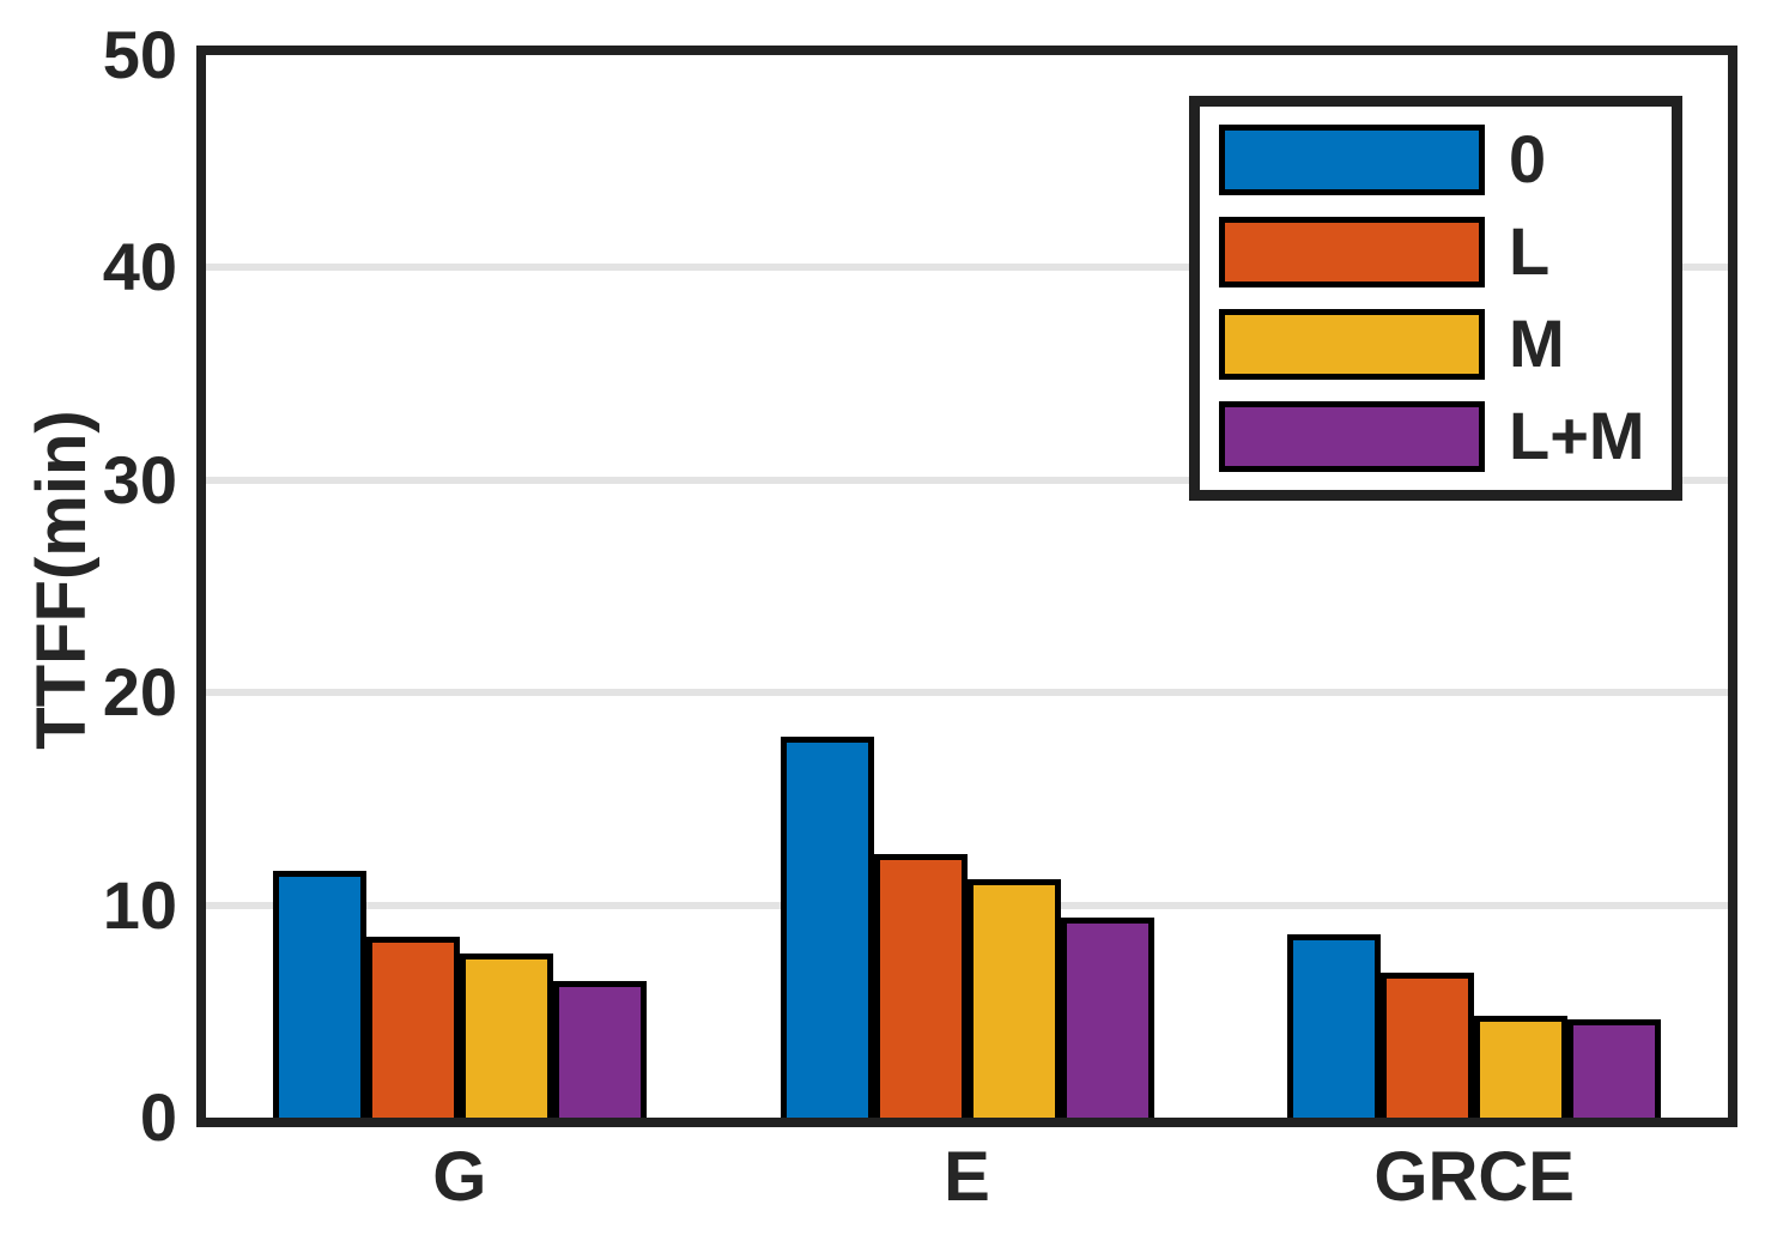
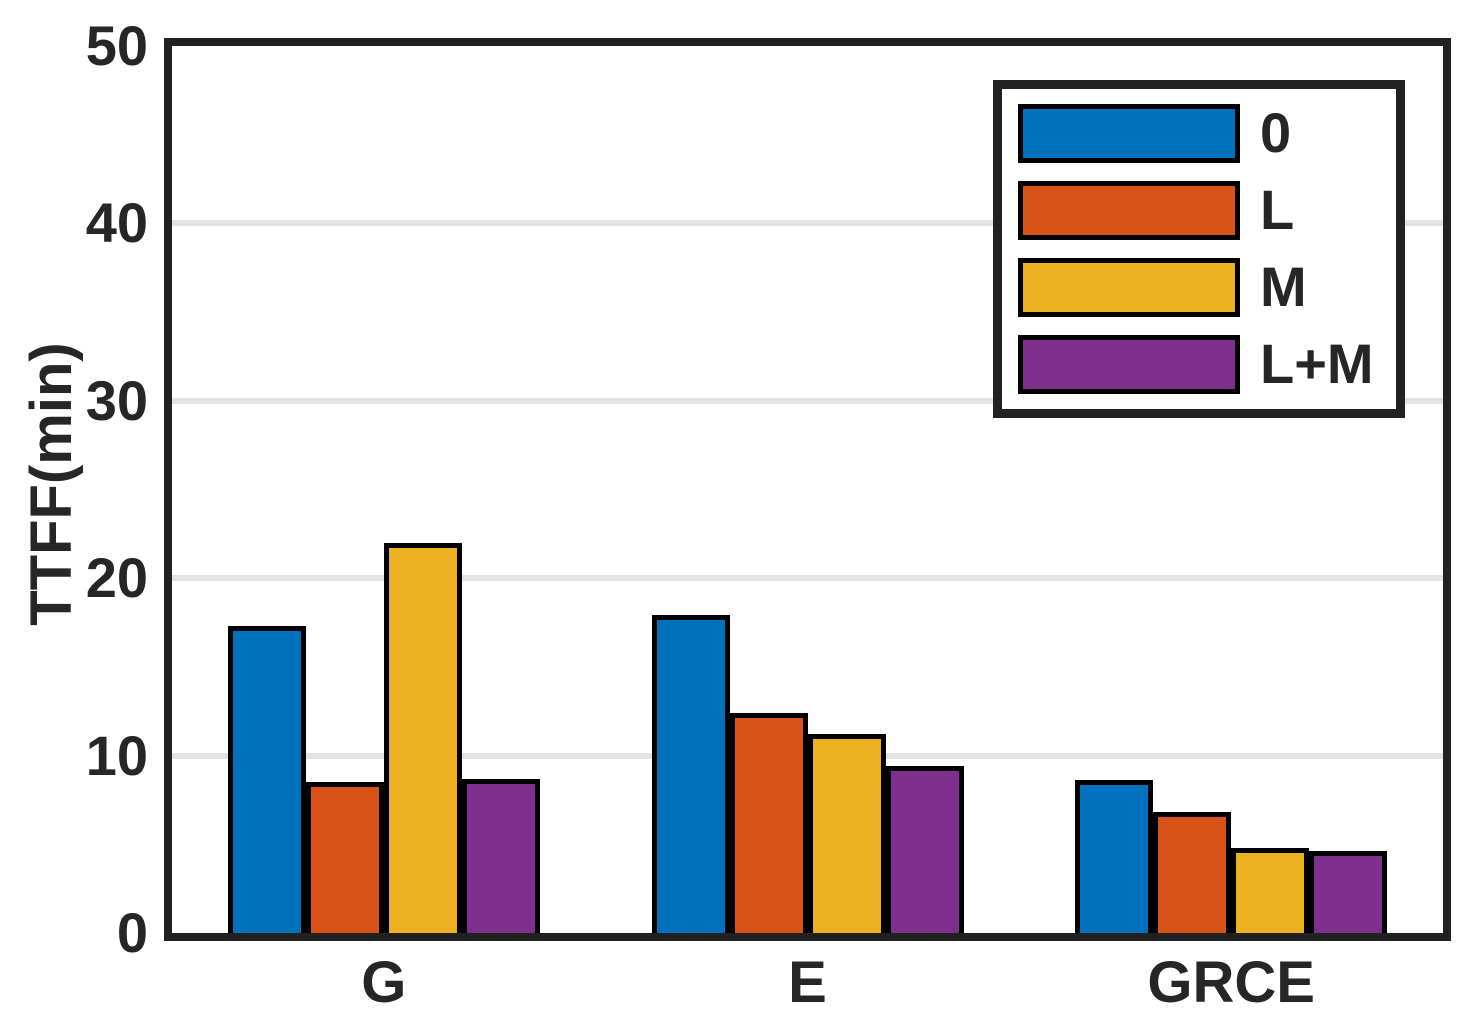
0/G: 11.6 -> 17.3
M/G: 7.7 -> 22.0
L+M/G: 6.4 -> 8.7
